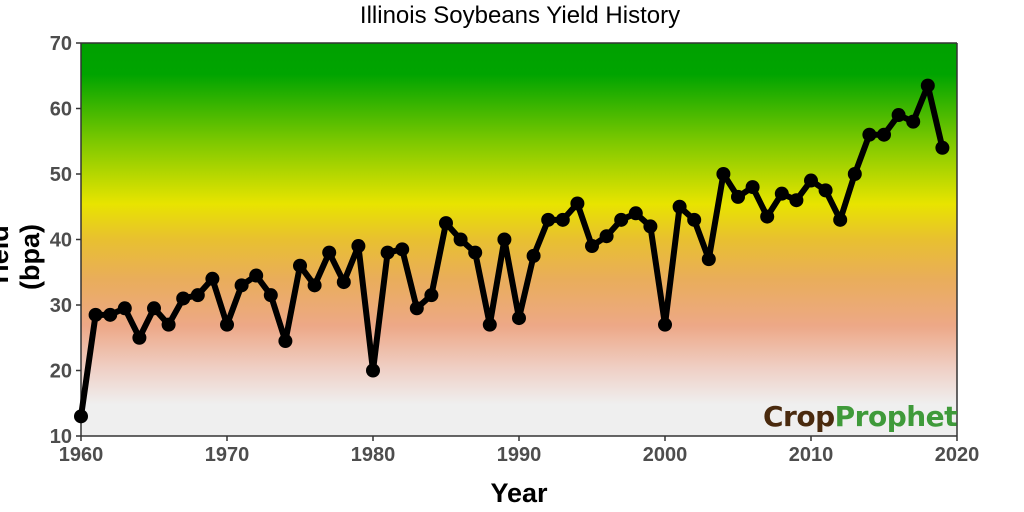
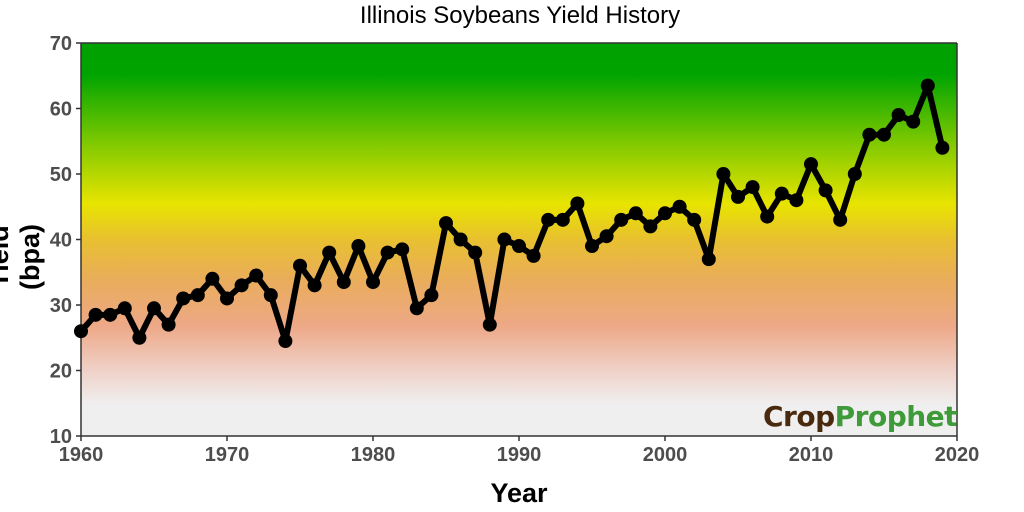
1960: 13 -> 26
1970: 27 -> 31
1980: 20 -> 34
1990: 28 -> 39
2000: 27 -> 44
2010: 49 -> 52
